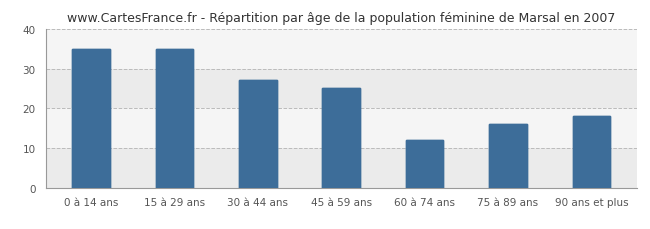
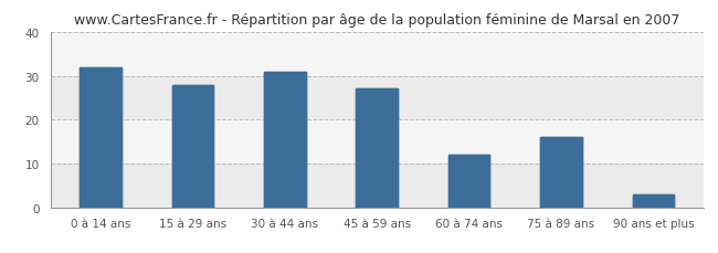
0 à 14 ans: 35 -> 32
15 à 29 ans: 35 -> 28
30 à 44 ans: 27 -> 31
45 à 59 ans: 25 -> 27
90 ans et plus: 18 -> 3
